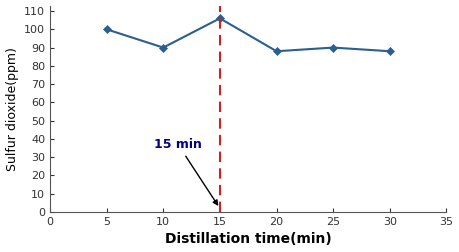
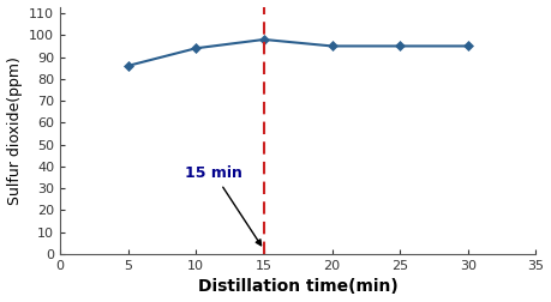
5: 100 -> 86
10: 90 -> 94
15: 106 -> 98
20: 88 -> 95
25: 90 -> 95
30: 88 -> 95
